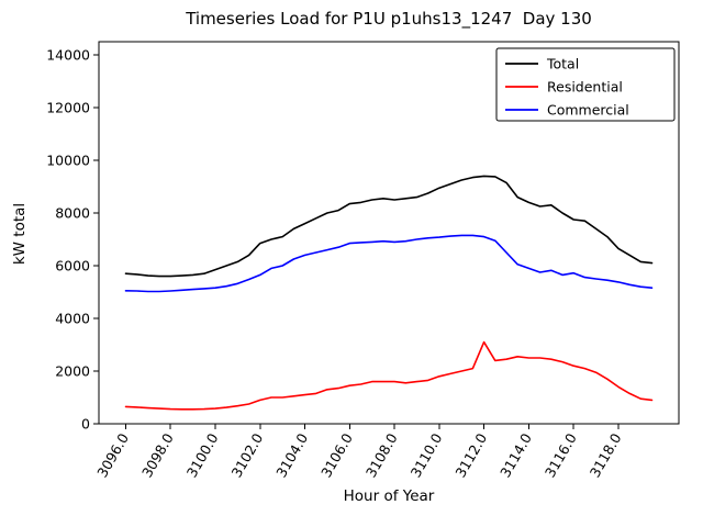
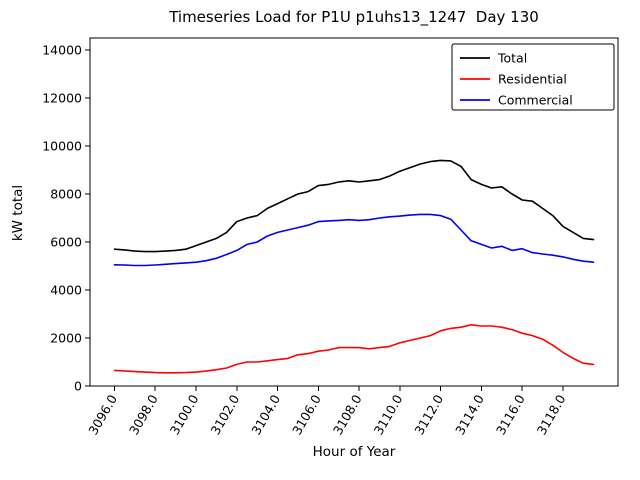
Residential/3112.0: 3100 -> 2300
